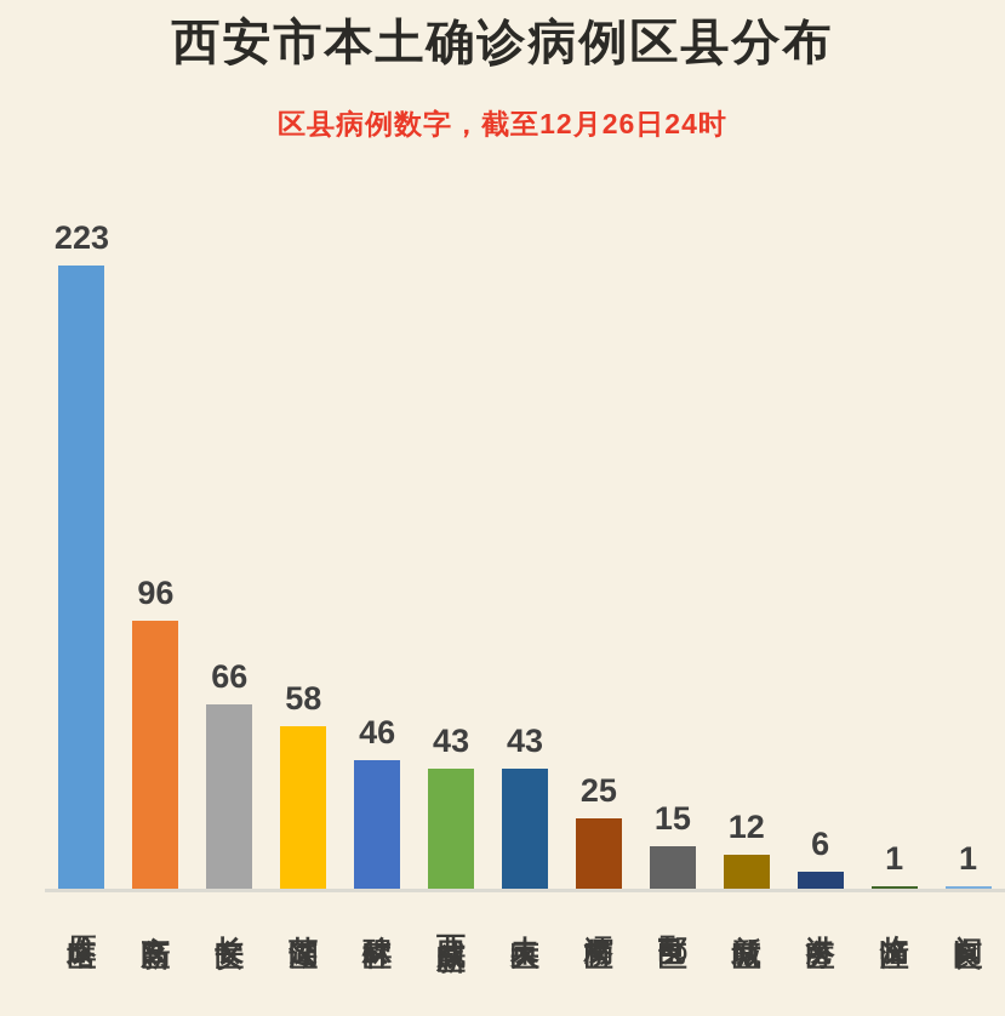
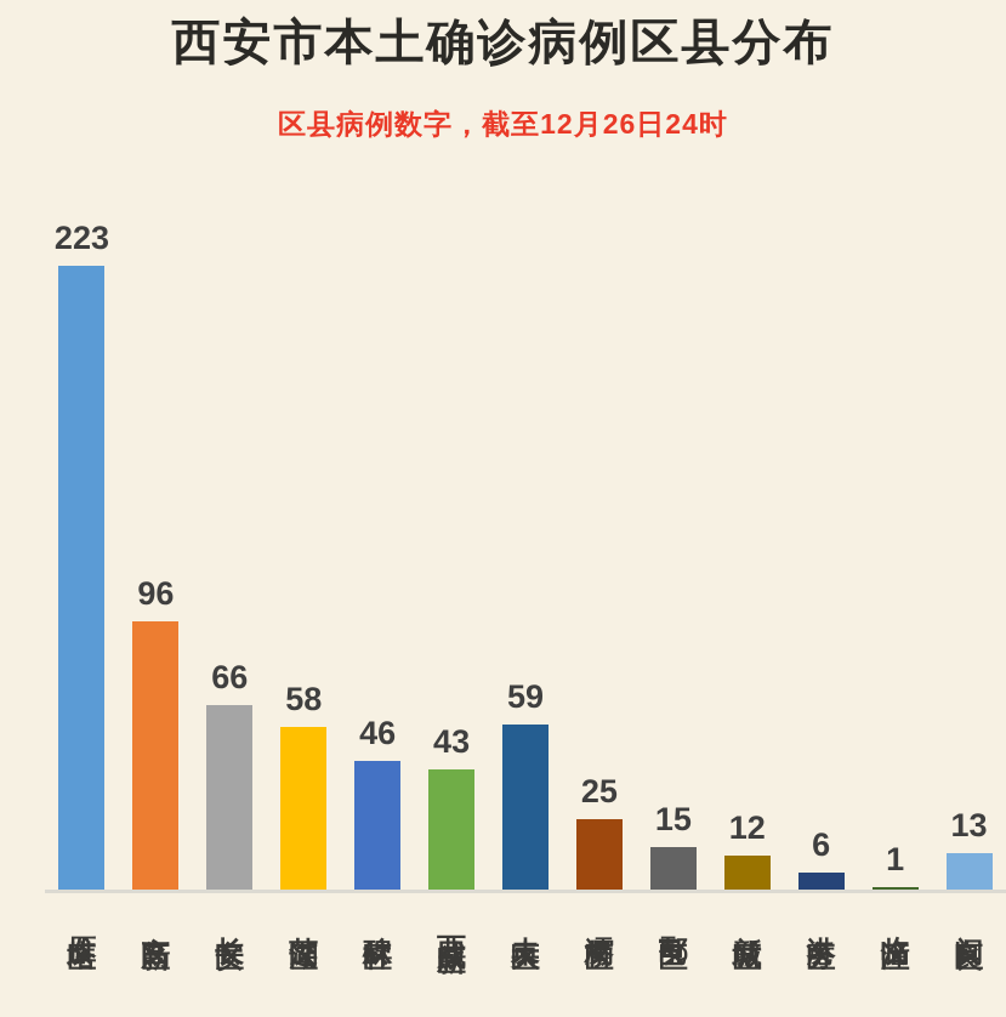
未央区: 43 -> 59
阎良区: 1 -> 13
